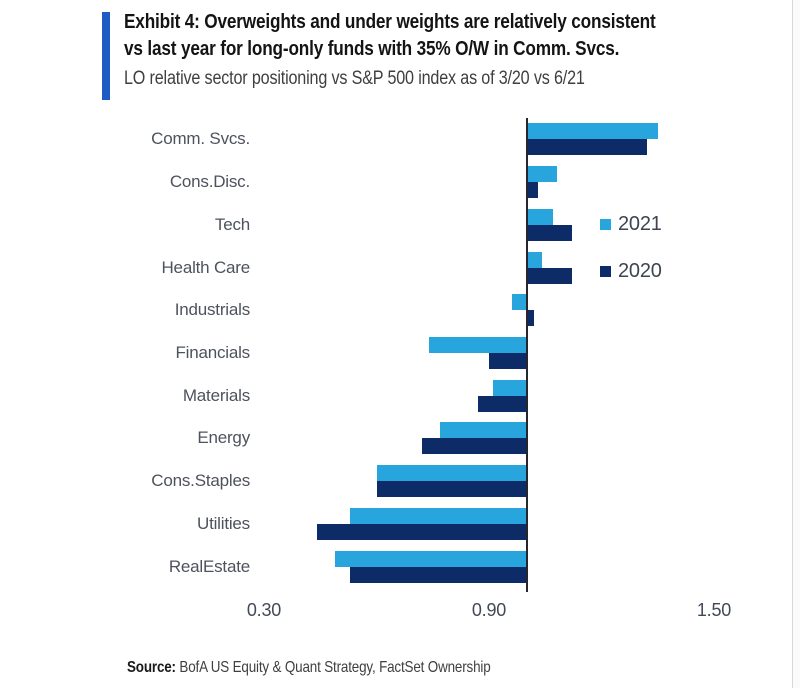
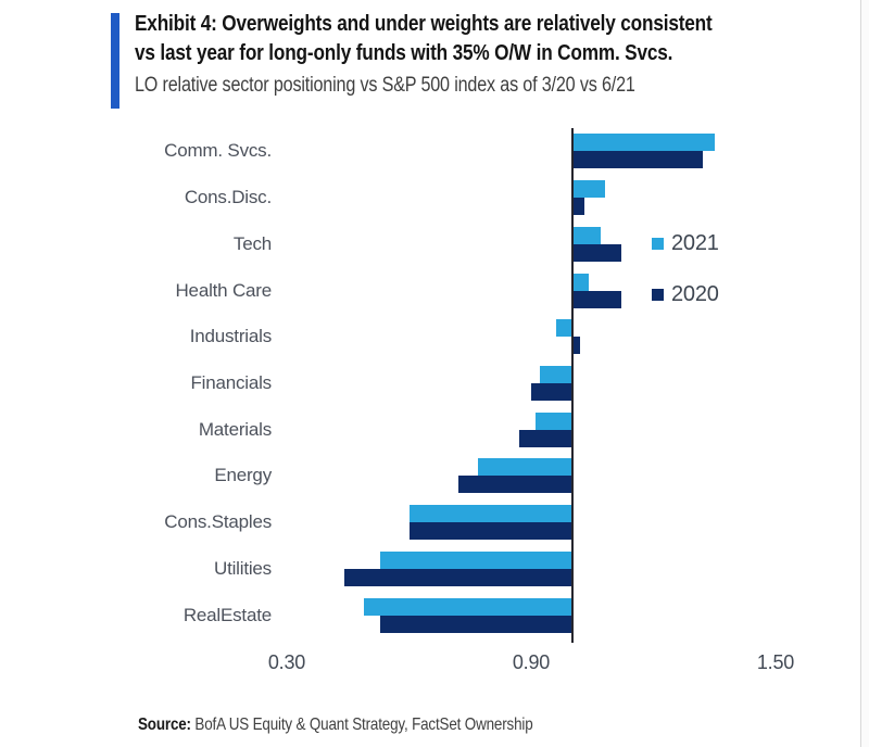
2021/Financials: 0.74 -> 0.92
